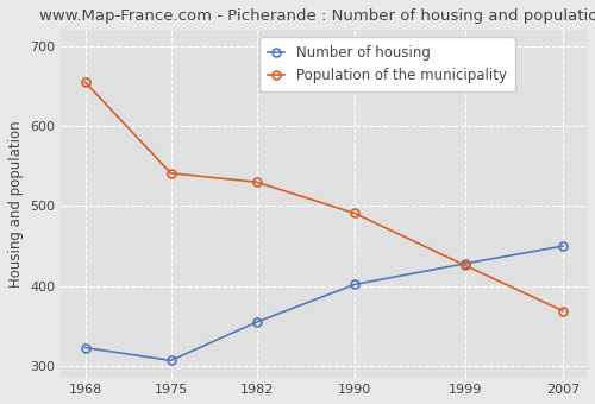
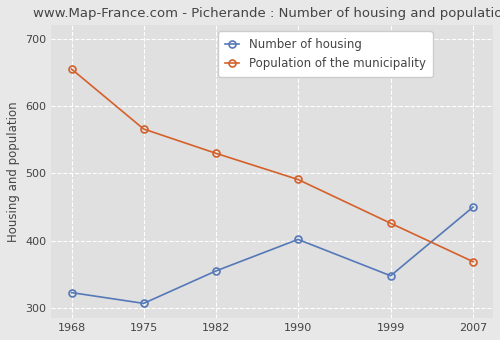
Population of the municipality/1975: 541 -> 566
Number of housing/1999: 428 -> 348
